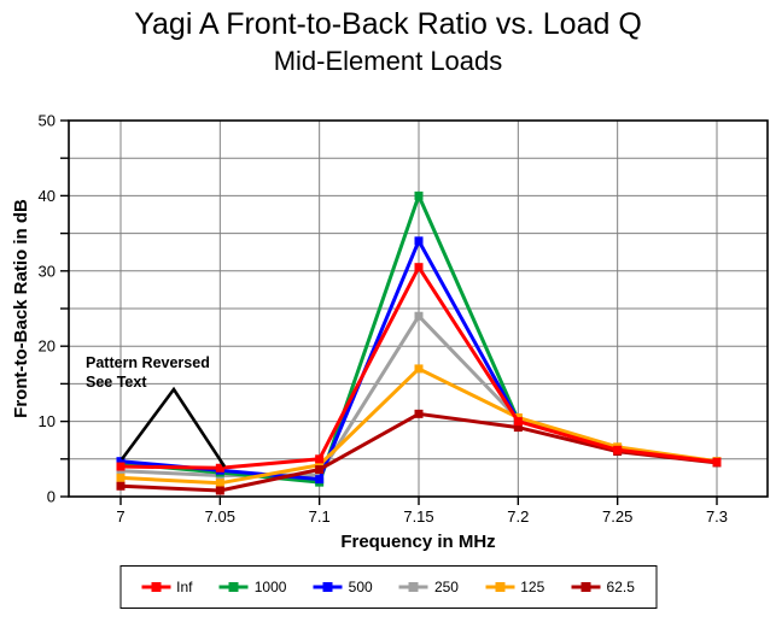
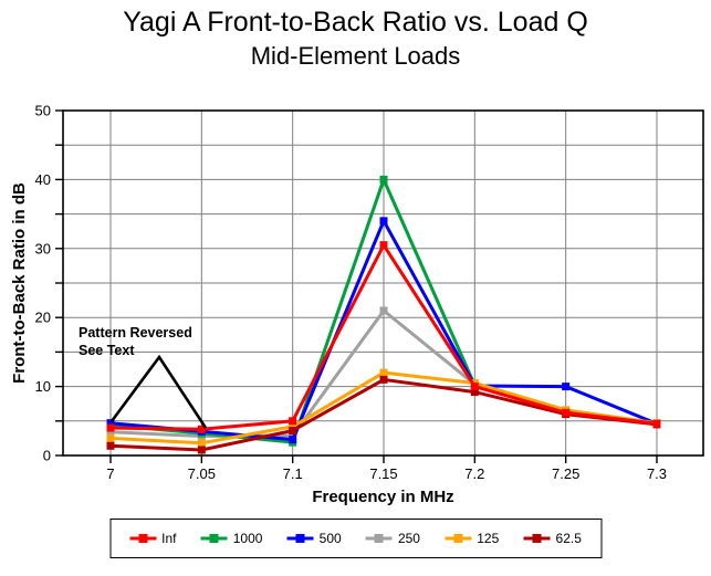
250/7.15: 24 -> 21
125/7.15: 17 -> 12
500/7.25: 6 -> 10
